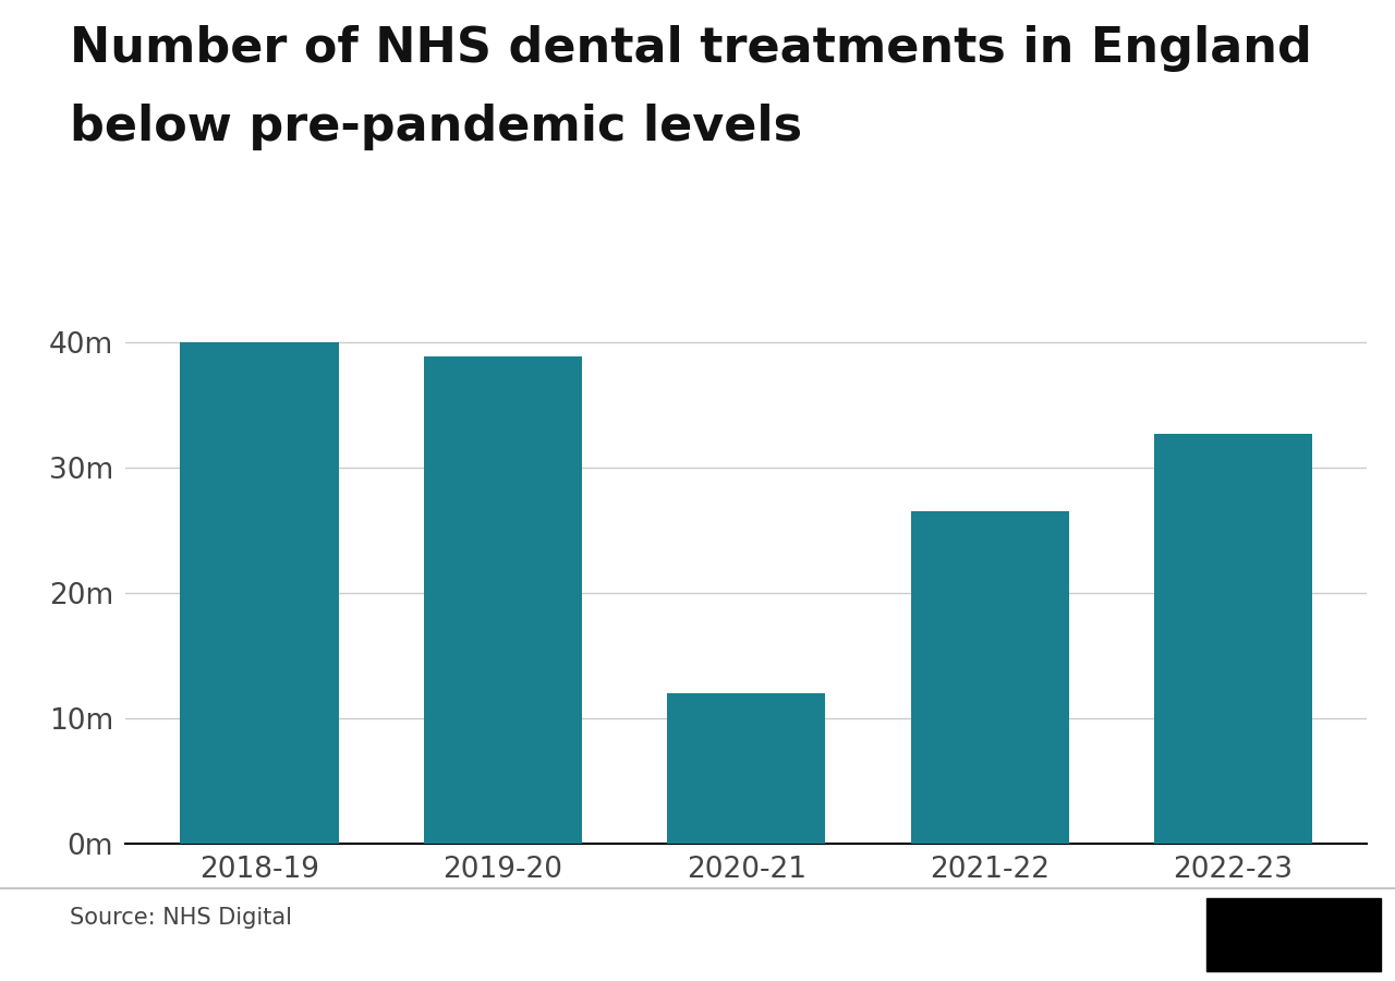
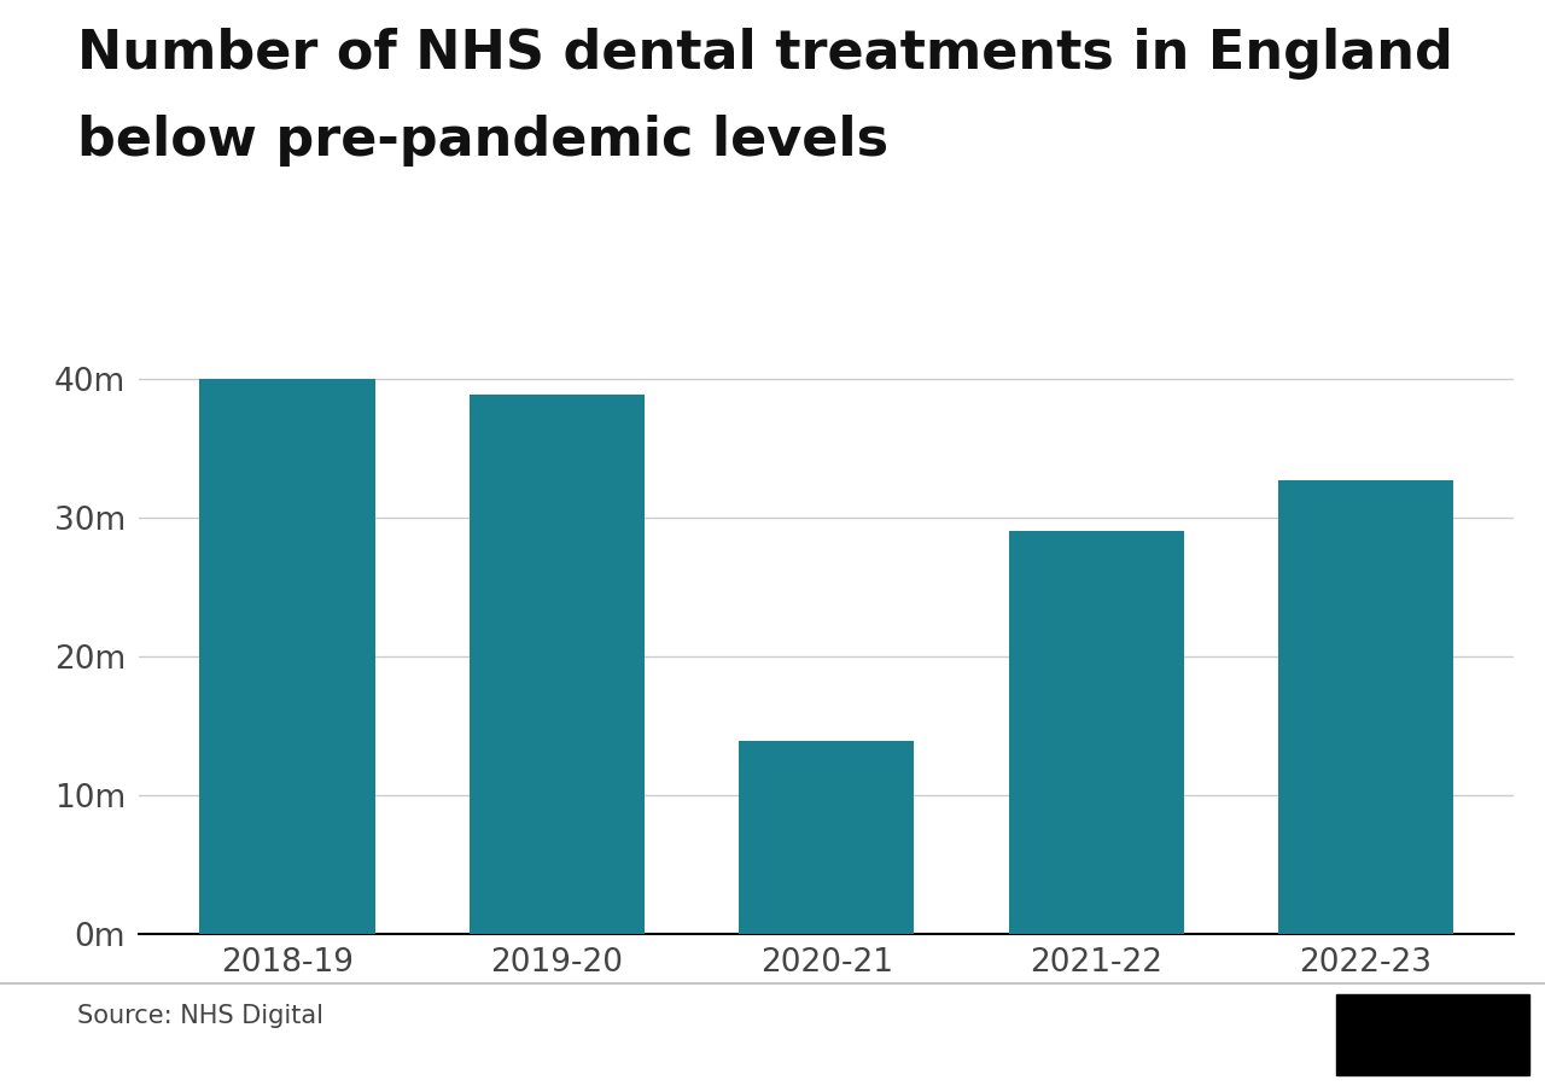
2020-21: 12.0m -> 13.9m
2021-22: 26.5m -> 29.0m
